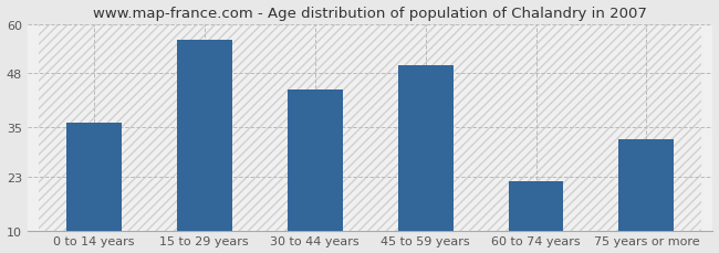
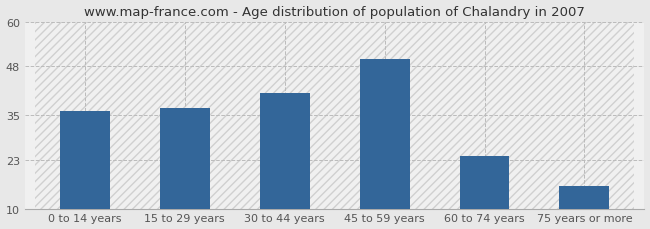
15 to 29 years: 56 -> 37
30 to 44 years: 44 -> 41
60 to 74 years: 22 -> 24
75 years or more: 32 -> 16
